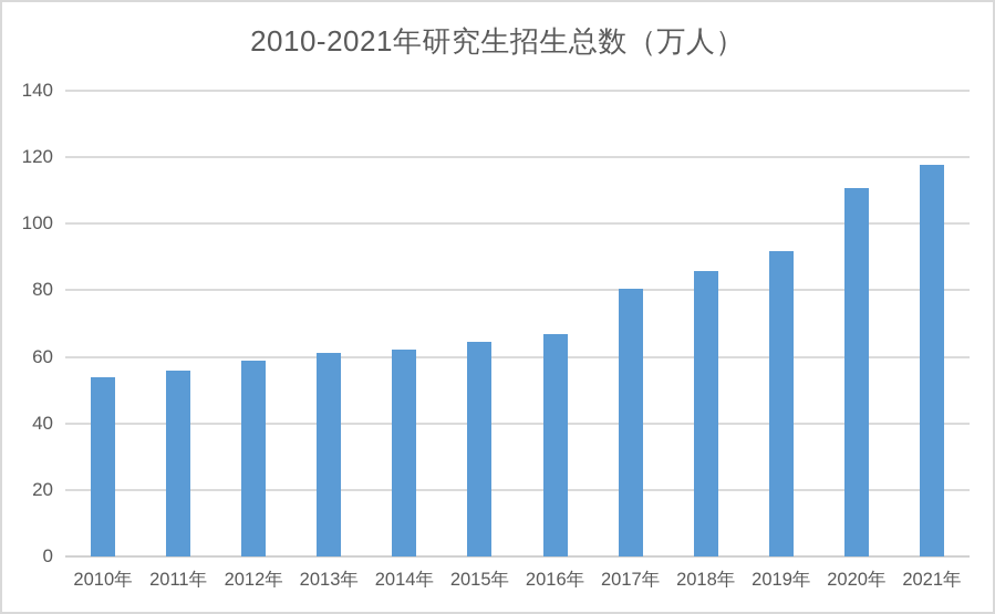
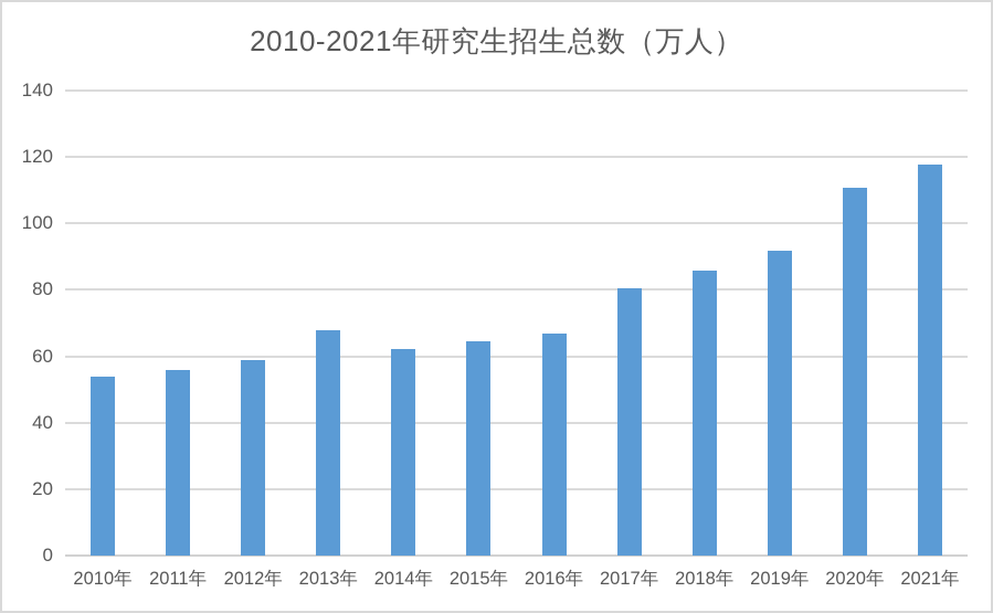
2013年: 61 -> 68
